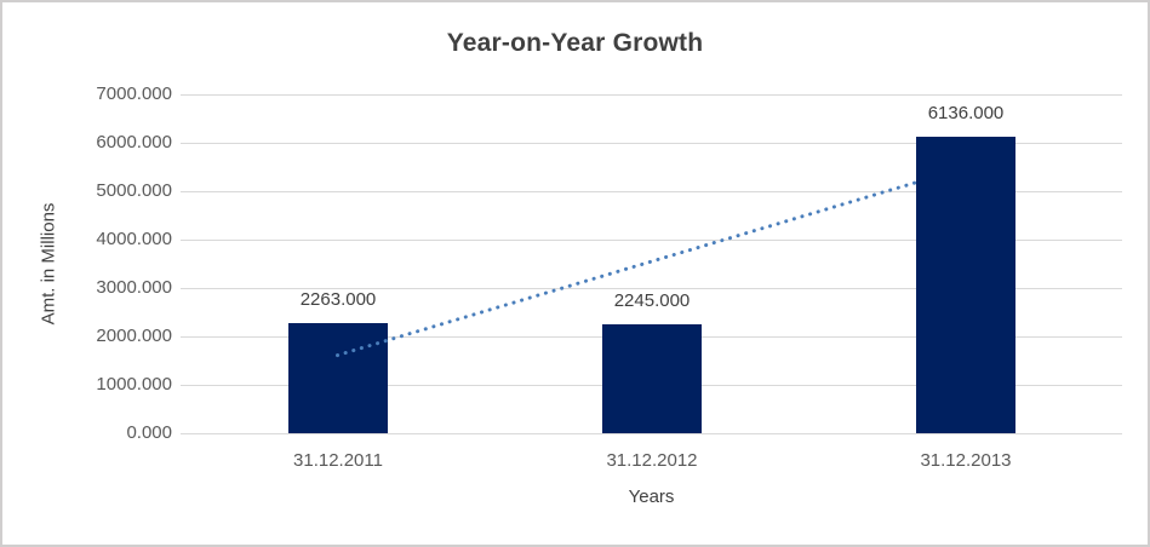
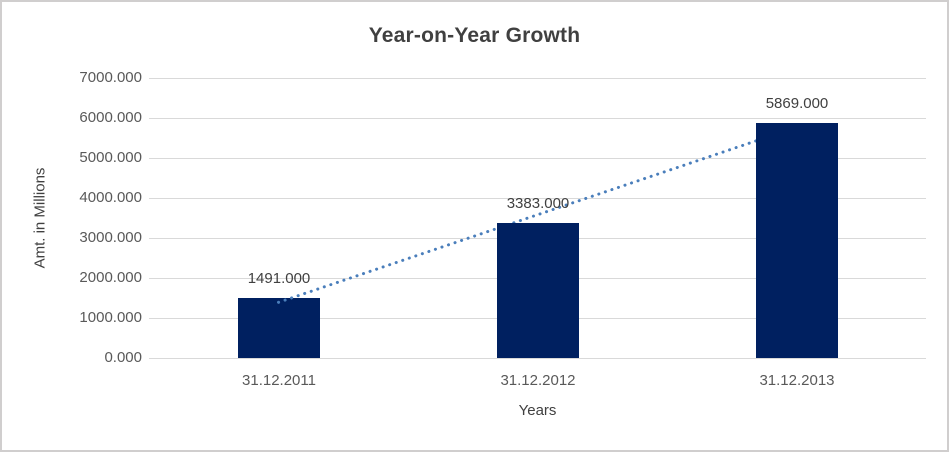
31.12.2011: 2263.000 -> 1491.000
31.12.2012: 2245.000 -> 3383.000
31.12.2013: 6136.000 -> 5869.000
